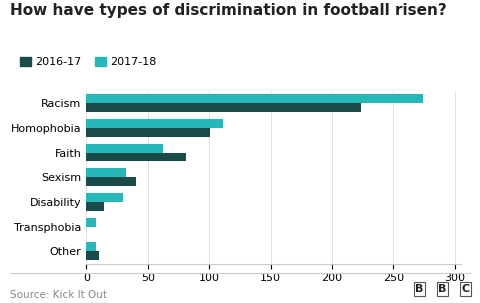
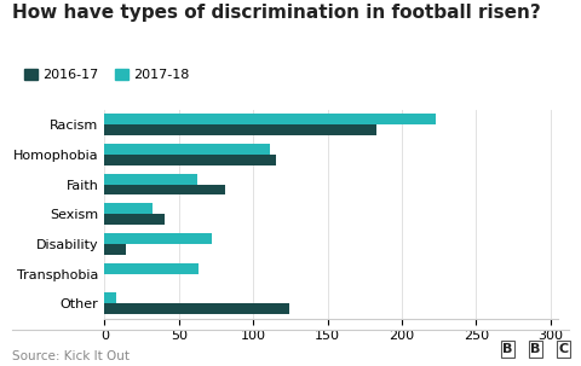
2017-18/Racism: 274 -> 223
2016-17/Racism: 224 -> 183
2016-17/Homophobia: 101 -> 115
2017-18/Disability: 30 -> 72
2017-18/Transphobia: 8 -> 63
2016-17/Other: 10 -> 124
